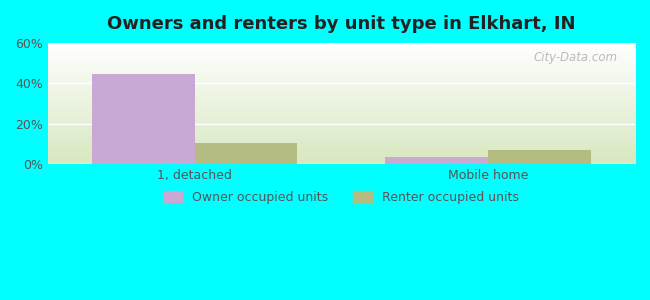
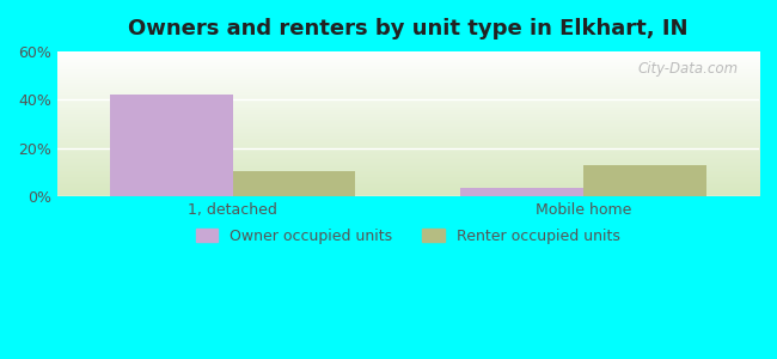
Owner occupied units/1, detached: 44.5% -> 42.0%
Renter occupied units/Mobile home: 7.0% -> 13.0%
